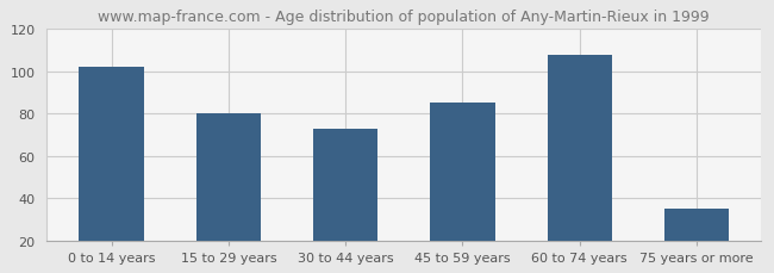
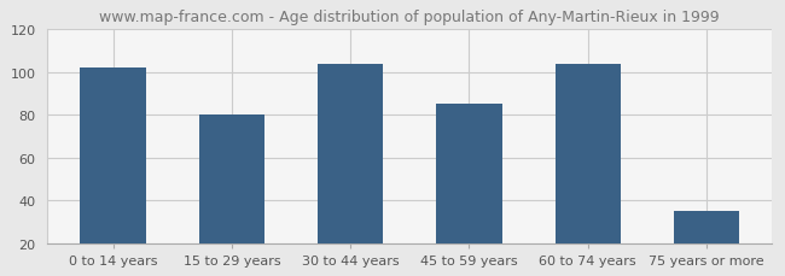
30 to 44 years: 73 -> 104
60 to 74 years: 108 -> 104
